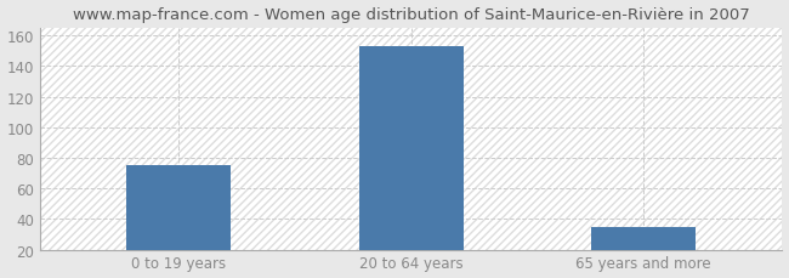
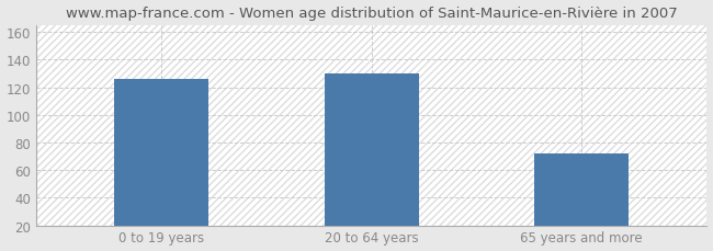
0 to 19 years: 75 -> 126
20 to 64 years: 153 -> 130
65 years and more: 35 -> 72
